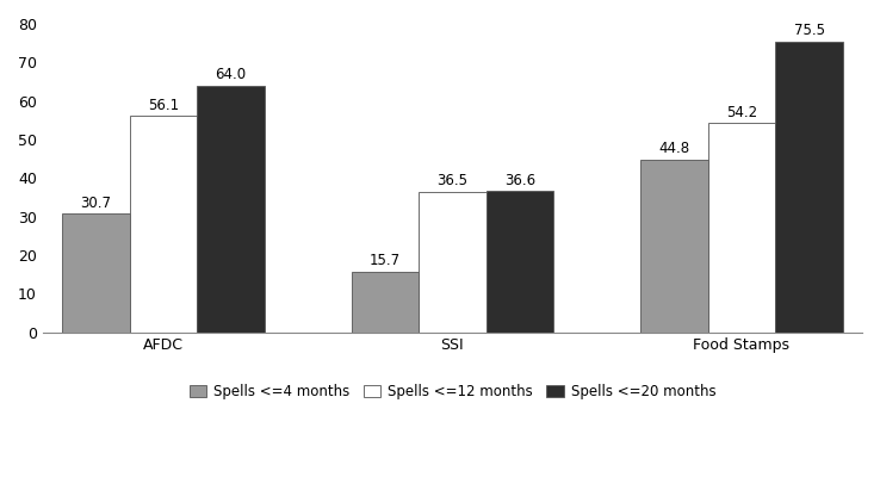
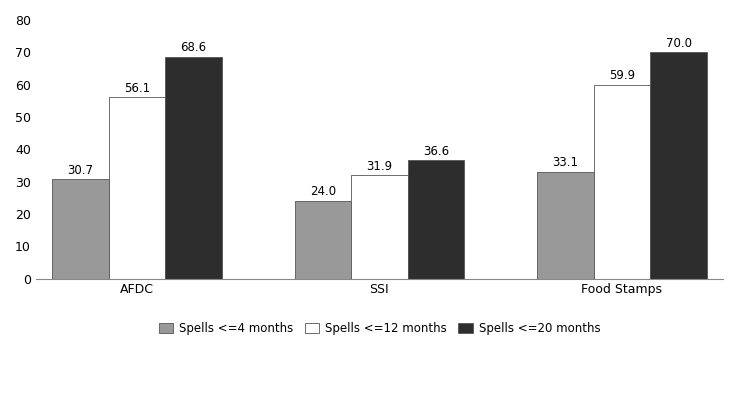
Spells <=20 months/AFDC: 64.0 -> 68.6
Spells <=4 months/SSI: 15.7 -> 24.0
Spells <=12 months/SSI: 36.5 -> 31.9
Spells <=4 months/Food Stamps: 44.8 -> 33.1
Spells <=12 months/Food Stamps: 54.2 -> 59.9
Spells <=20 months/Food Stamps: 75.5 -> 70.0
